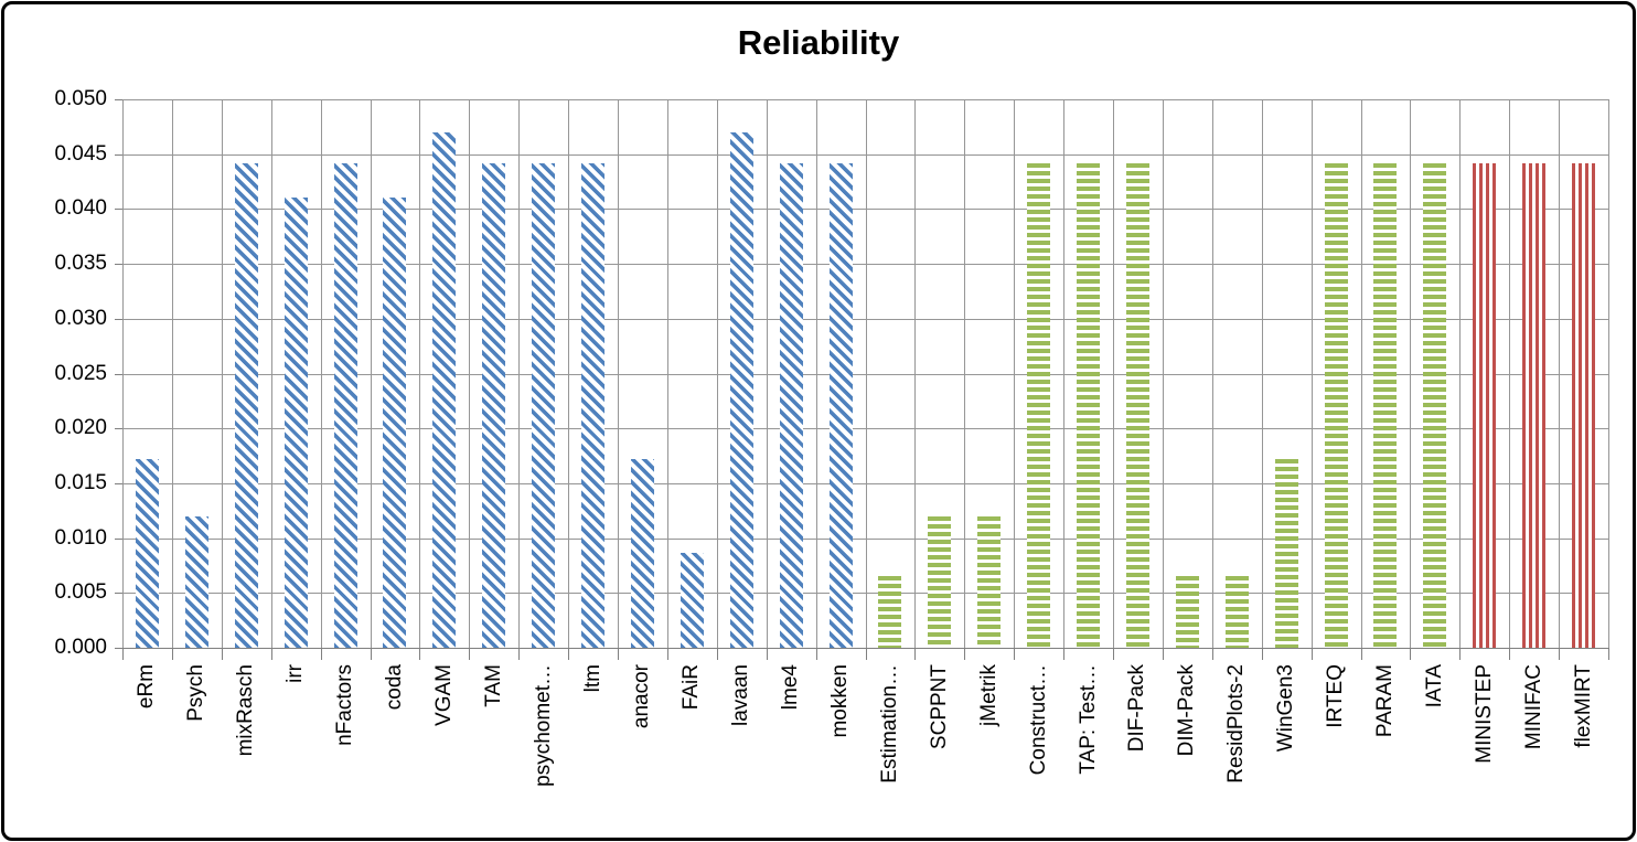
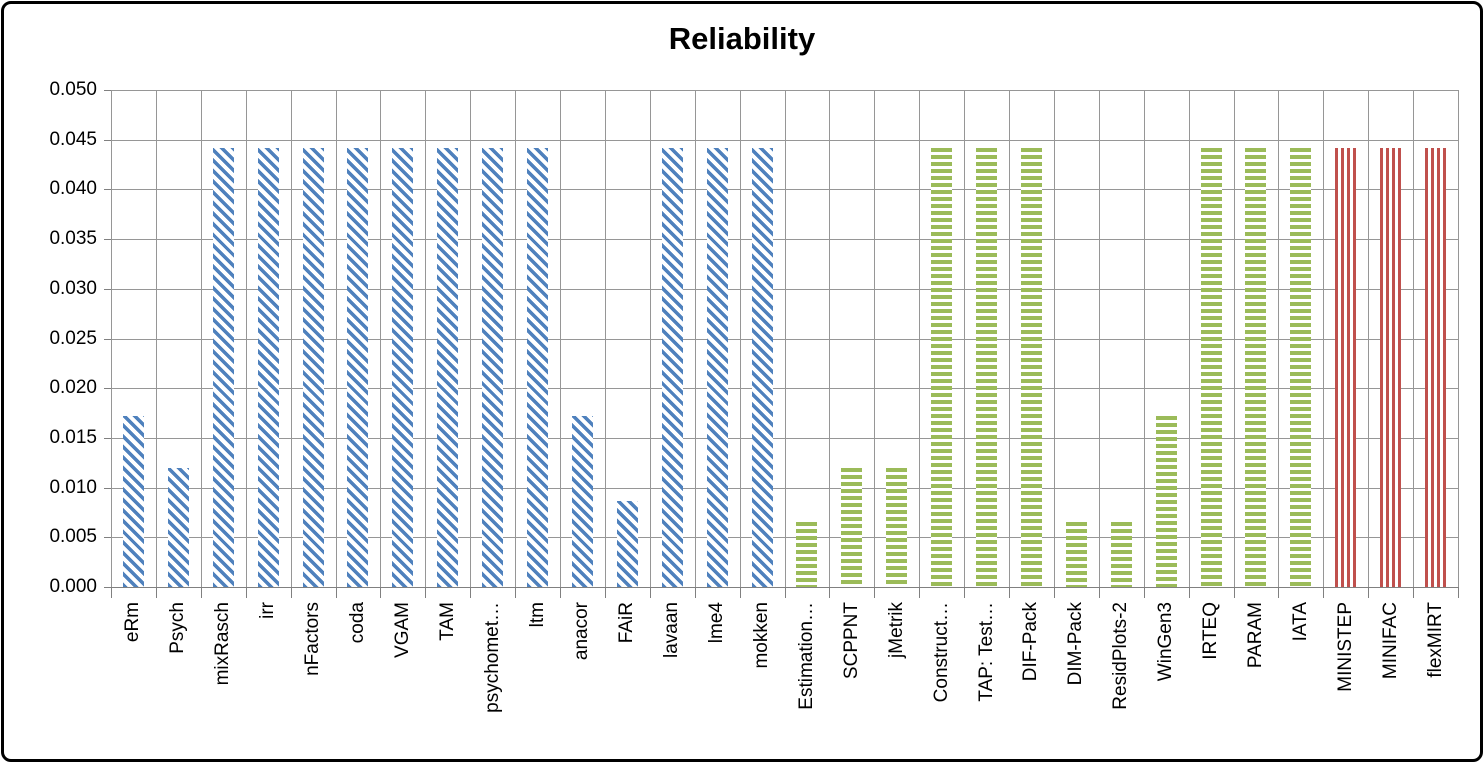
irr: 0.041 -> 0.044
coda: 0.041 -> 0.044
VGAM: 0.047 -> 0.044
lavaan: 0.047 -> 0.044
